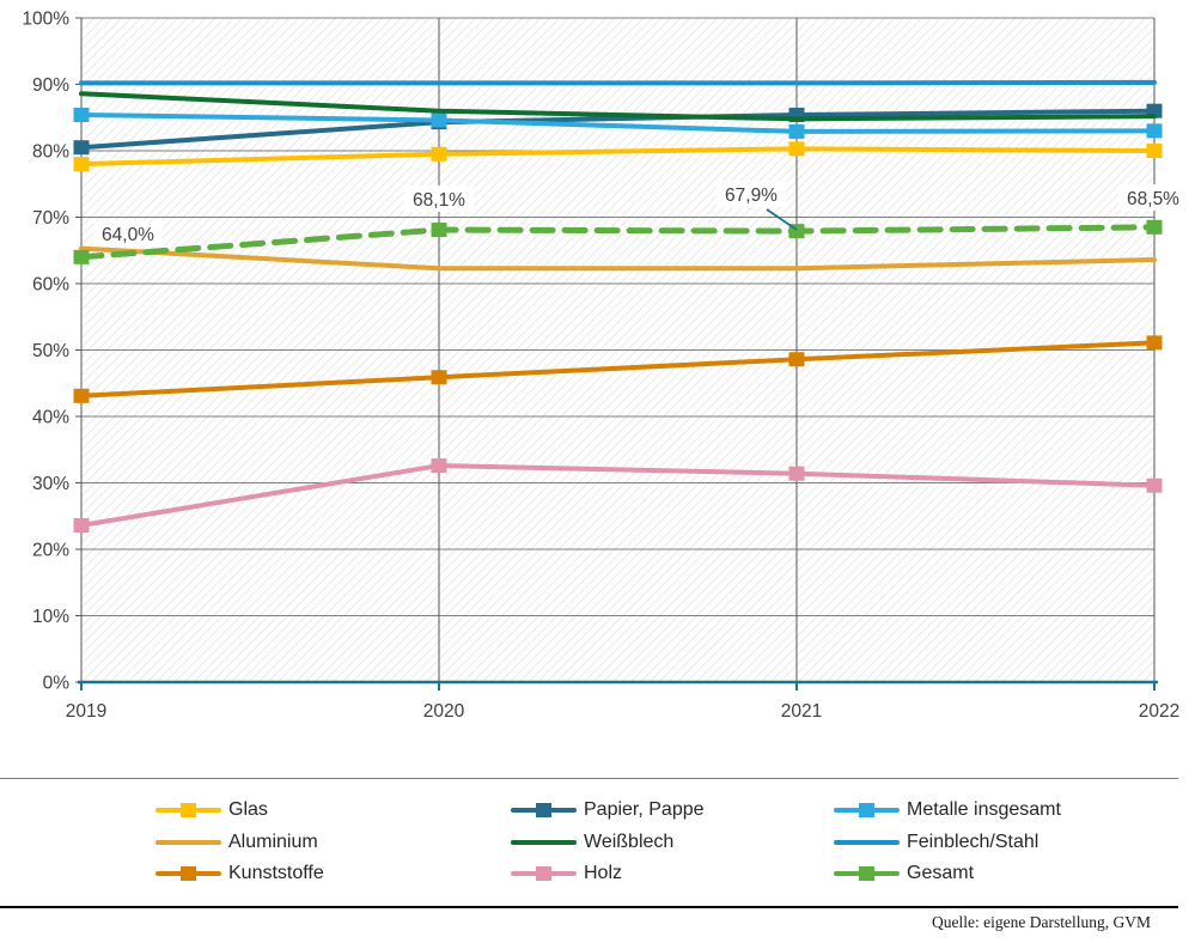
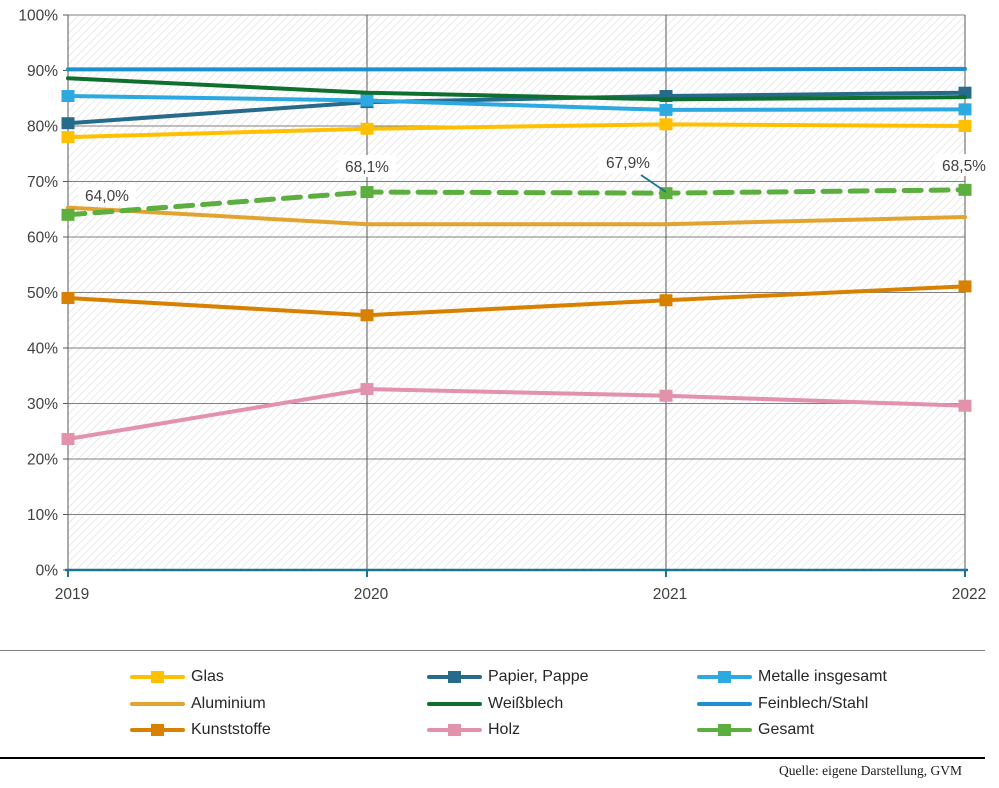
Kunststoffe/2019: 43% -> 49%
